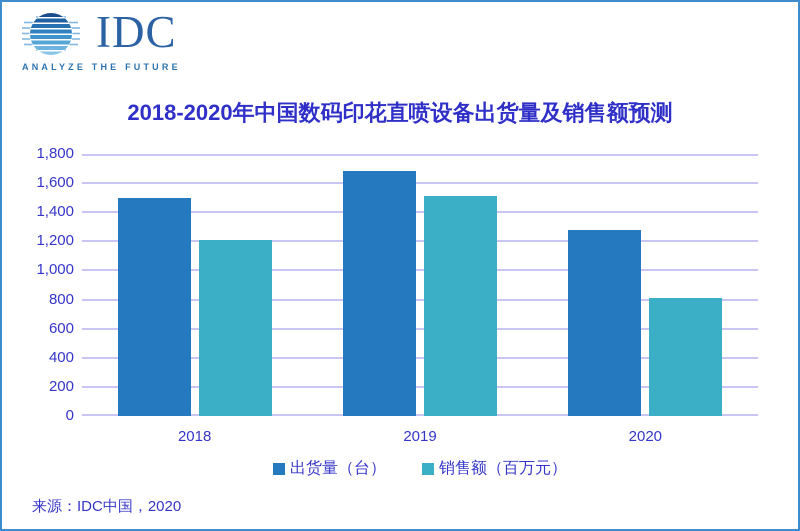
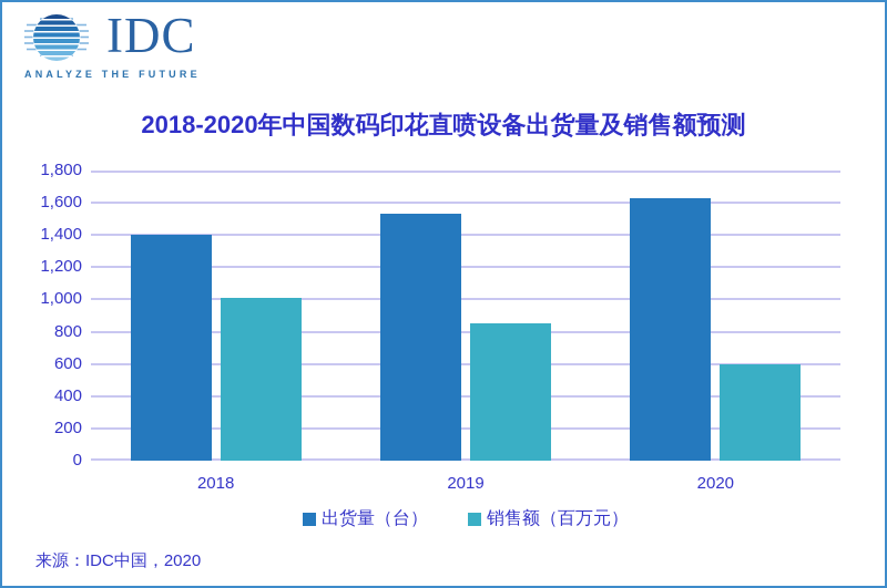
出货量（台）/2018: 1500 -> 1400
销售额（百万元）/2018: 1210 -> 1010
出货量（台）/2019: 1680 -> 1530
销售额（百万元）/2019: 1510 -> 850
出货量（台）/2020: 1280 -> 1630
销售额（百万元）/2020: 810 -> 600
